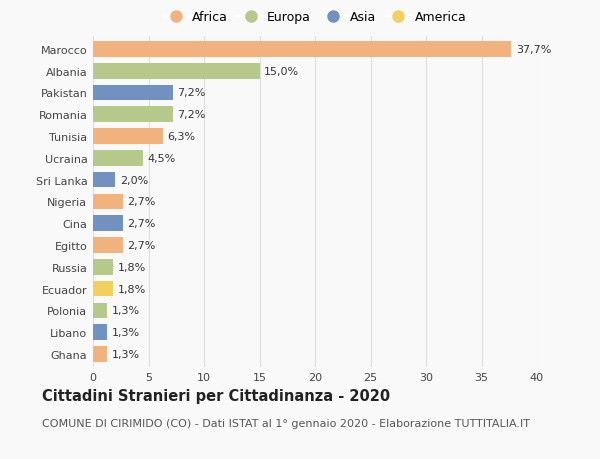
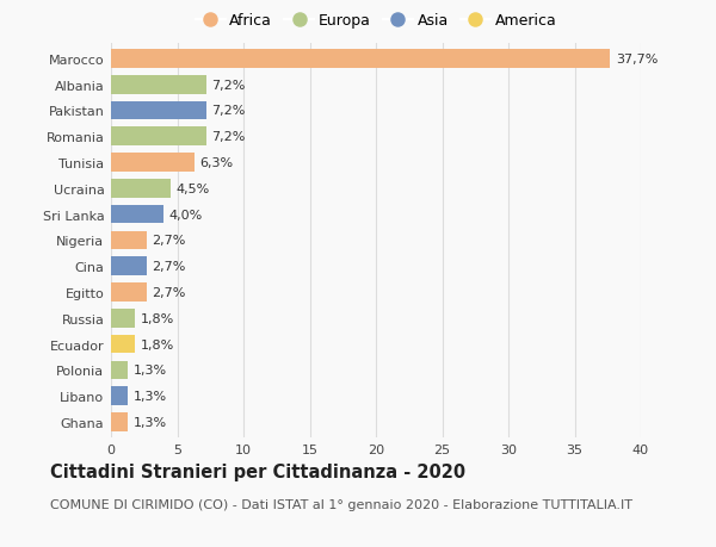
Albania: 15,0% -> 7,2%
Sri Lanka: 2,0% -> 4,0%
